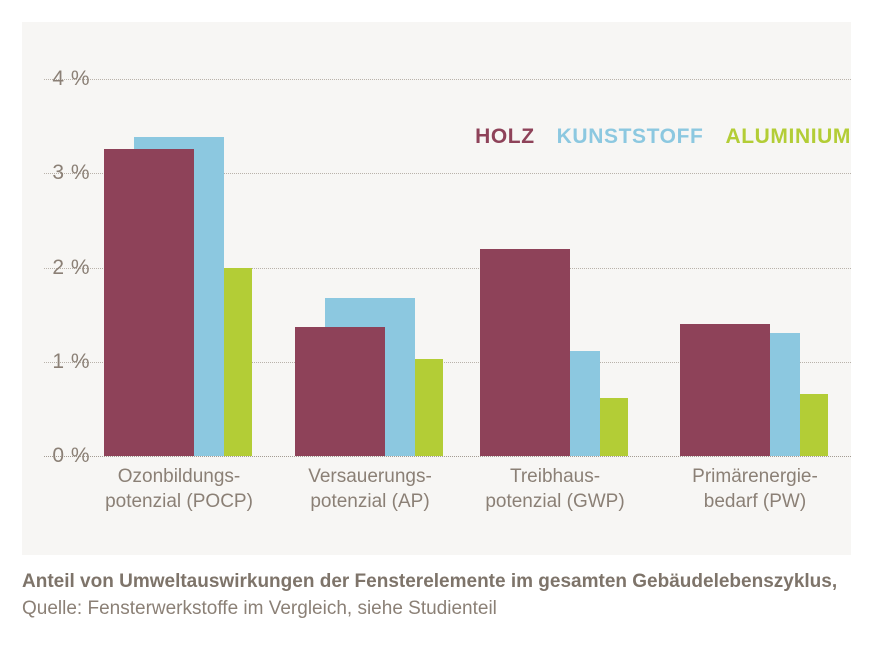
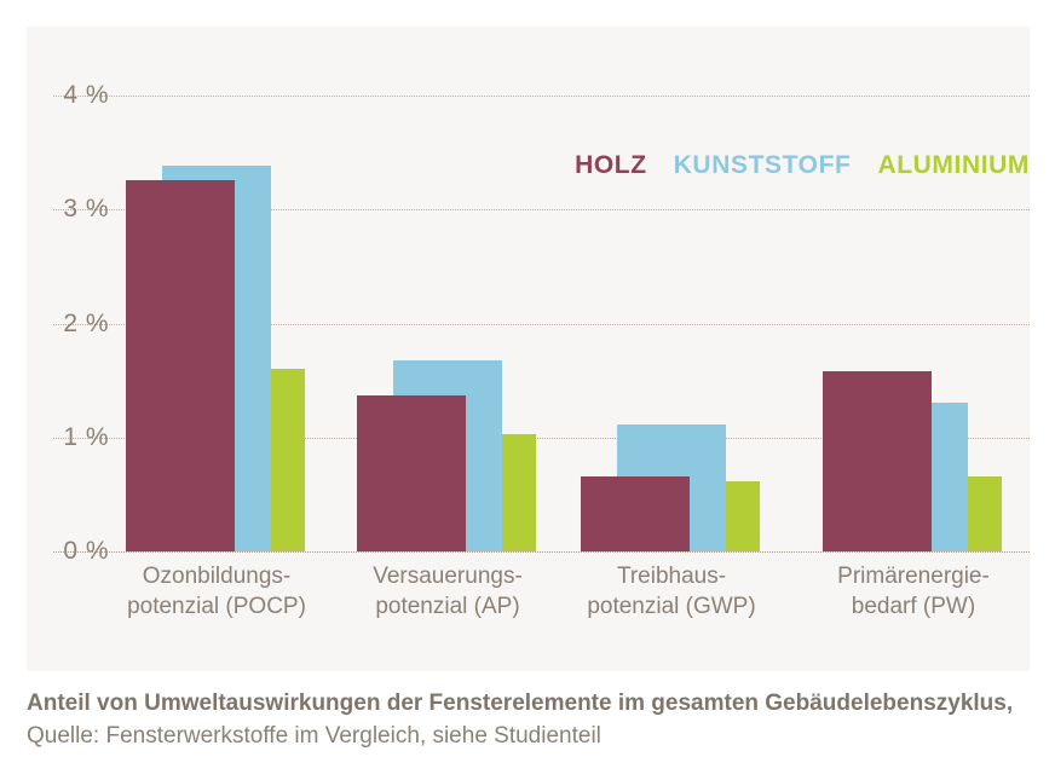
ALUMINIUM/Ozonbildungs-potenzial (POCP): 2.0% -> 1.6%
HOLZ/Treibhaus-potenzial (GWP): 2.2% -> 0.7%
HOLZ/Primärenergie-bedarf (PW): 1.4% -> 1.6%
